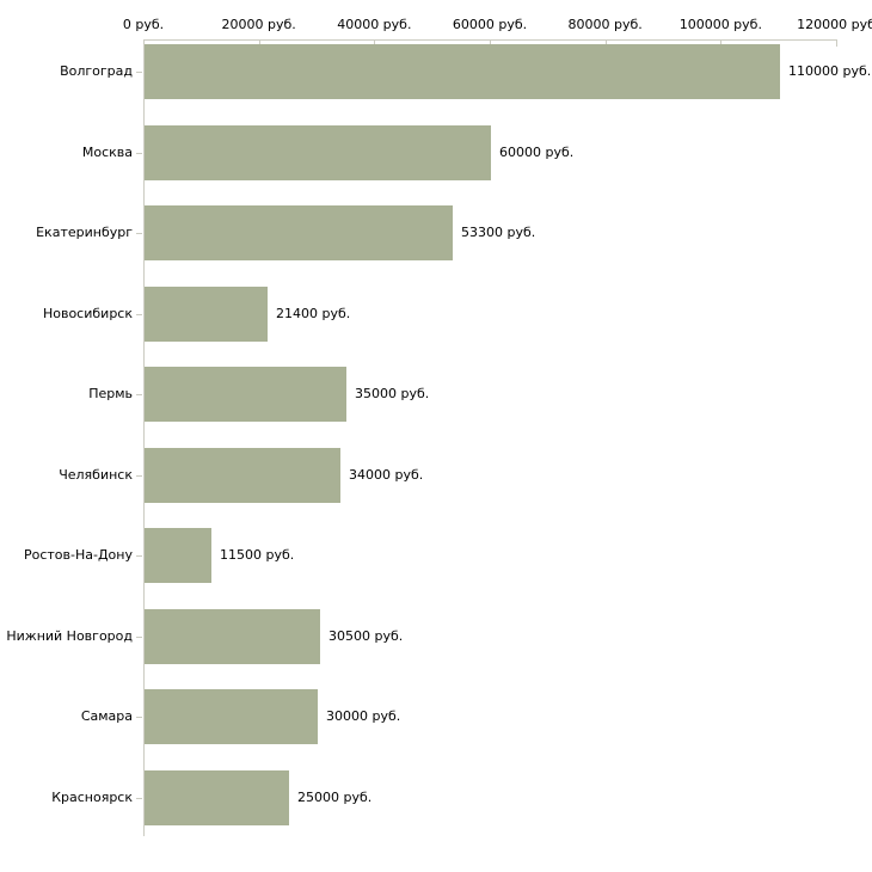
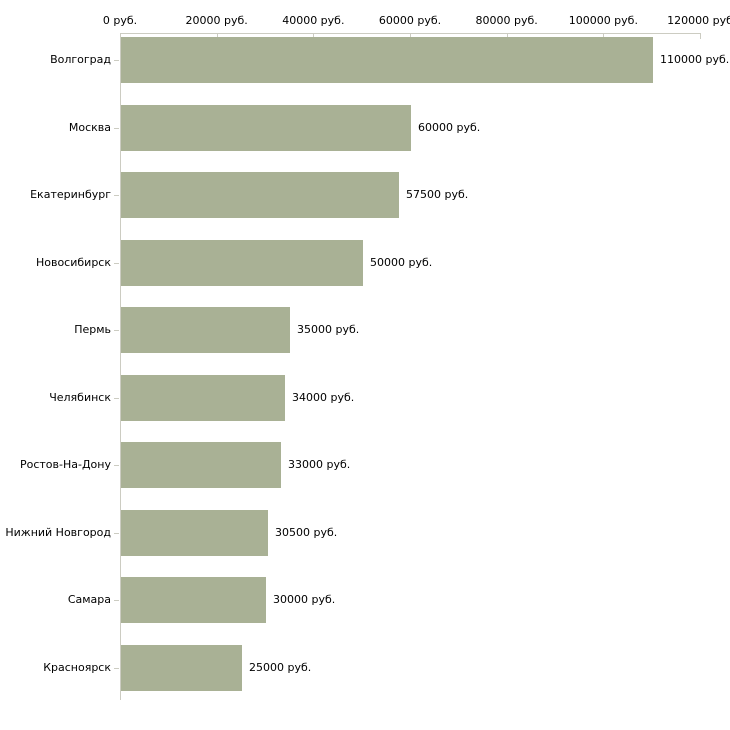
Екатеринбург: 53300 -> 57500
Новосибирск: 21400 -> 50000
Ростов-На-Дону: 11500 -> 33000
